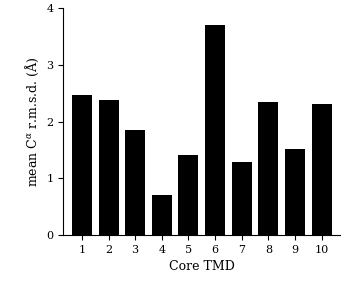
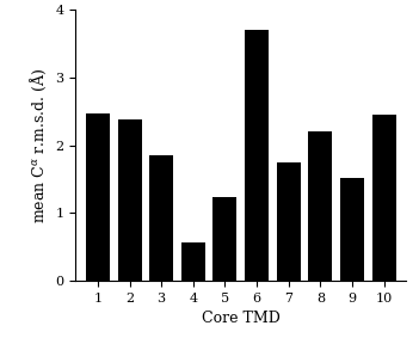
4: 0.70 -> 0.57
5: 1.42 -> 1.23
7: 1.28 -> 1.75
8: 2.34 -> 2.20
10: 2.32 -> 2.45
